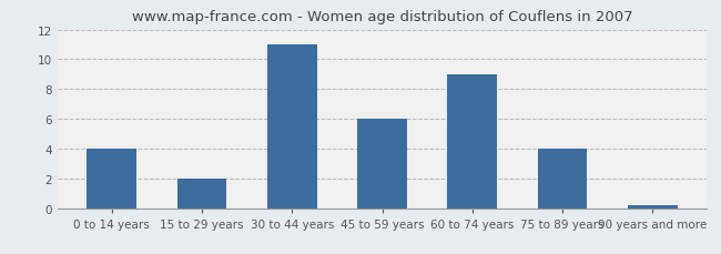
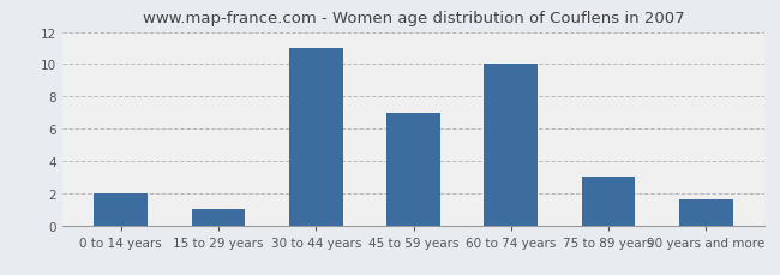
0 to 14 years: 4.0 -> 2.0
15 to 29 years: 2.0 -> 1.0
45 to 59 years: 6.0 -> 7.0
60 to 74 years: 9.0 -> 10.0
75 to 89 years: 4.0 -> 3.0
90 years and more: 0.2 -> 1.6
